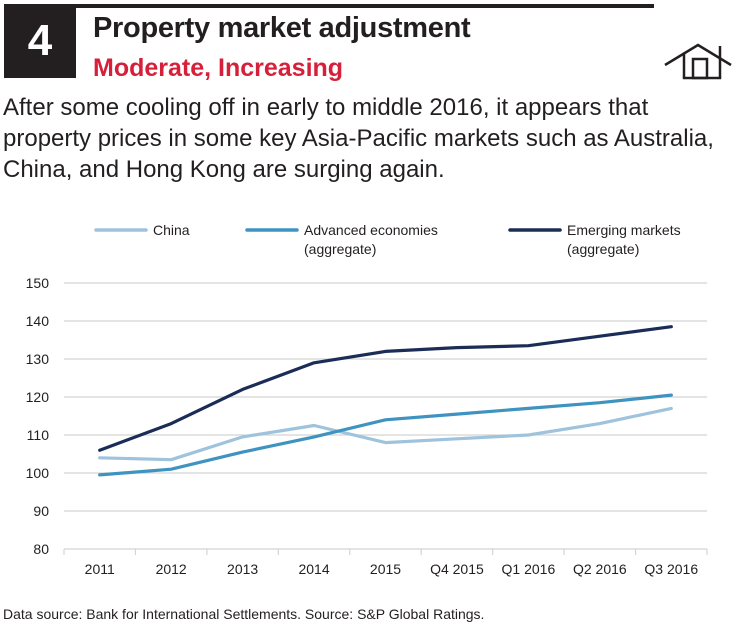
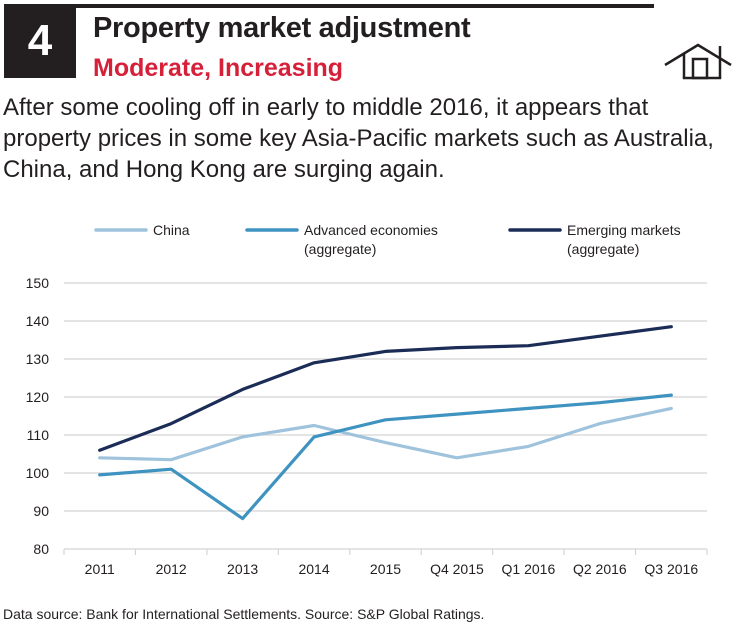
Advanced economies (aggregate)/2013: 106 -> 88
China/Q4 2015: 109 -> 104
China/Q1 2016: 110 -> 107
